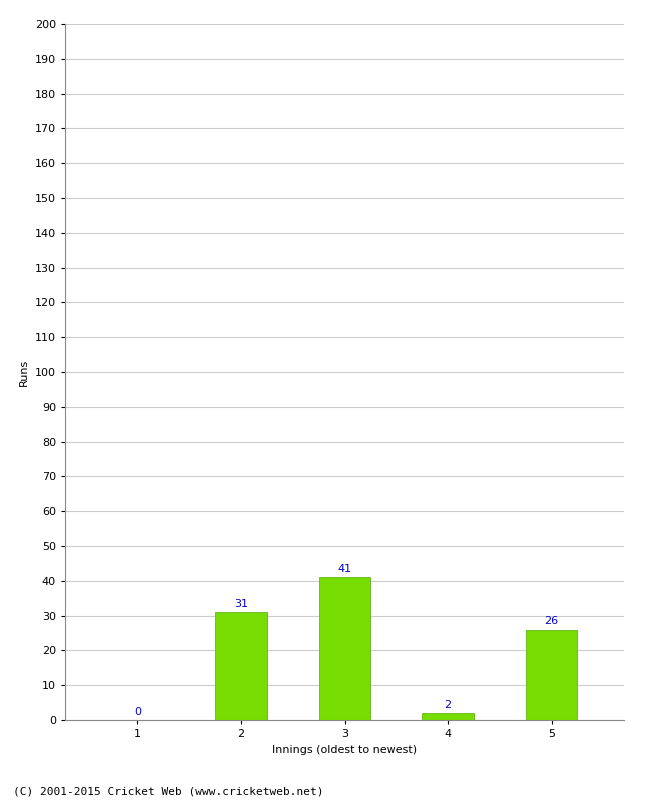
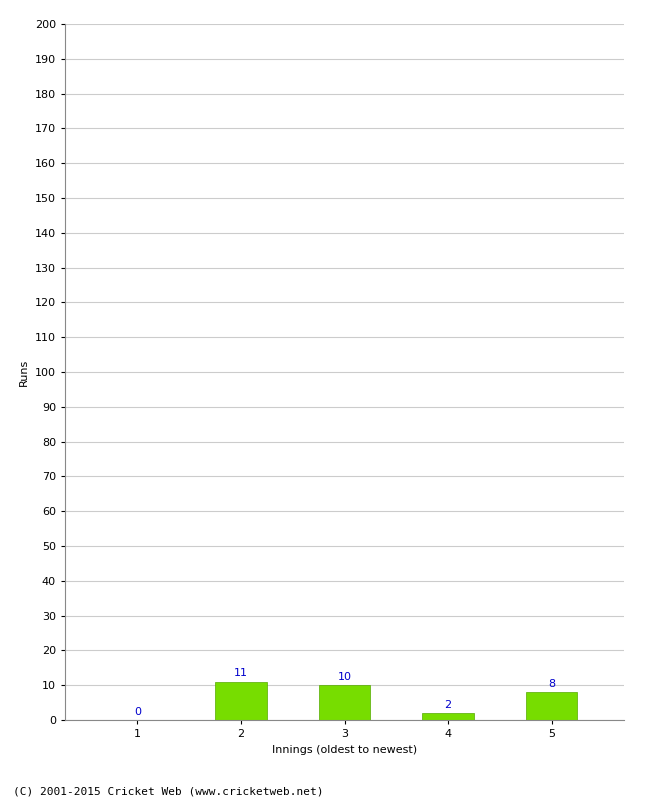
2: 31 -> 11
3: 41 -> 10
5: 26 -> 8
